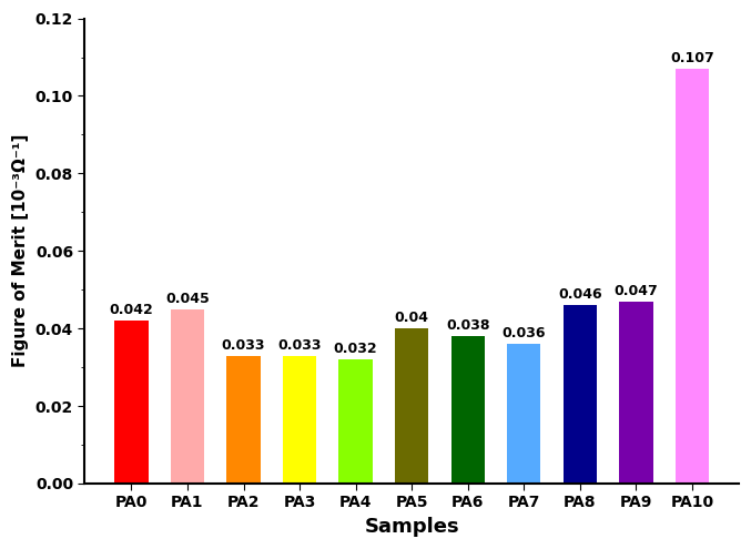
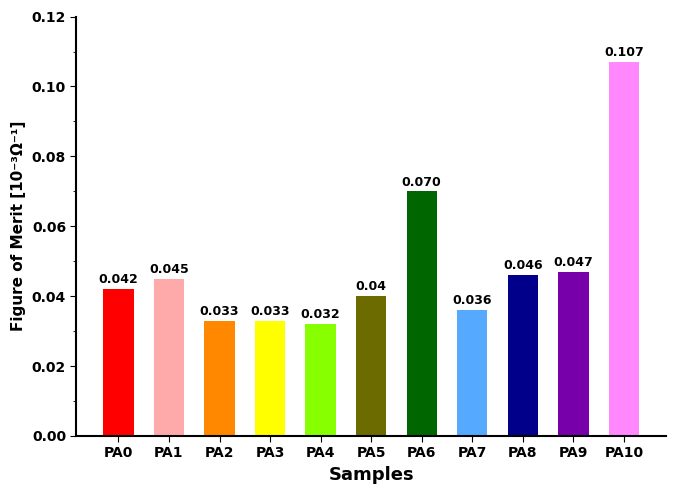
PA6: 0.038 -> 0.070
